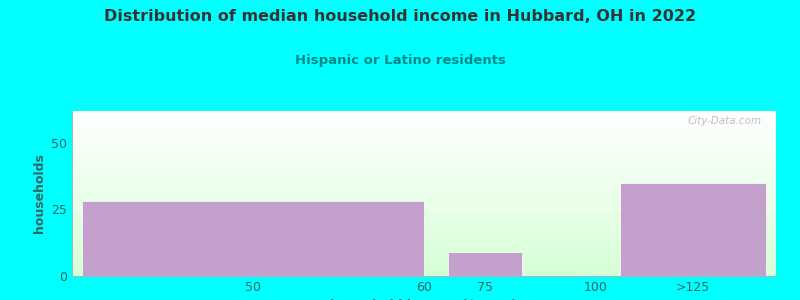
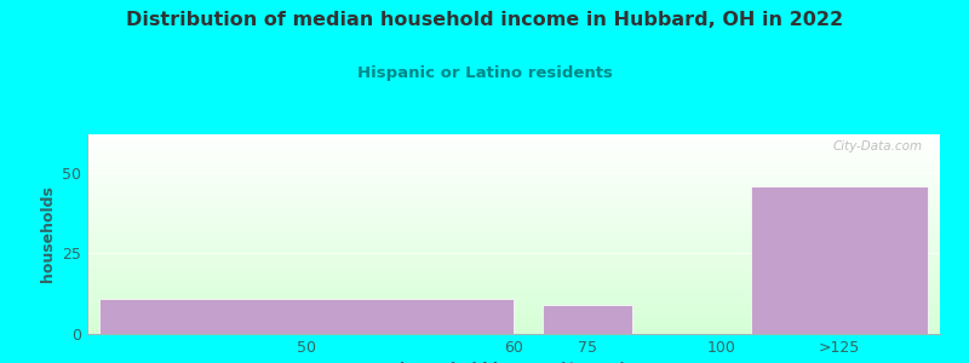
50: 28 -> 11
>125: 35 -> 46
